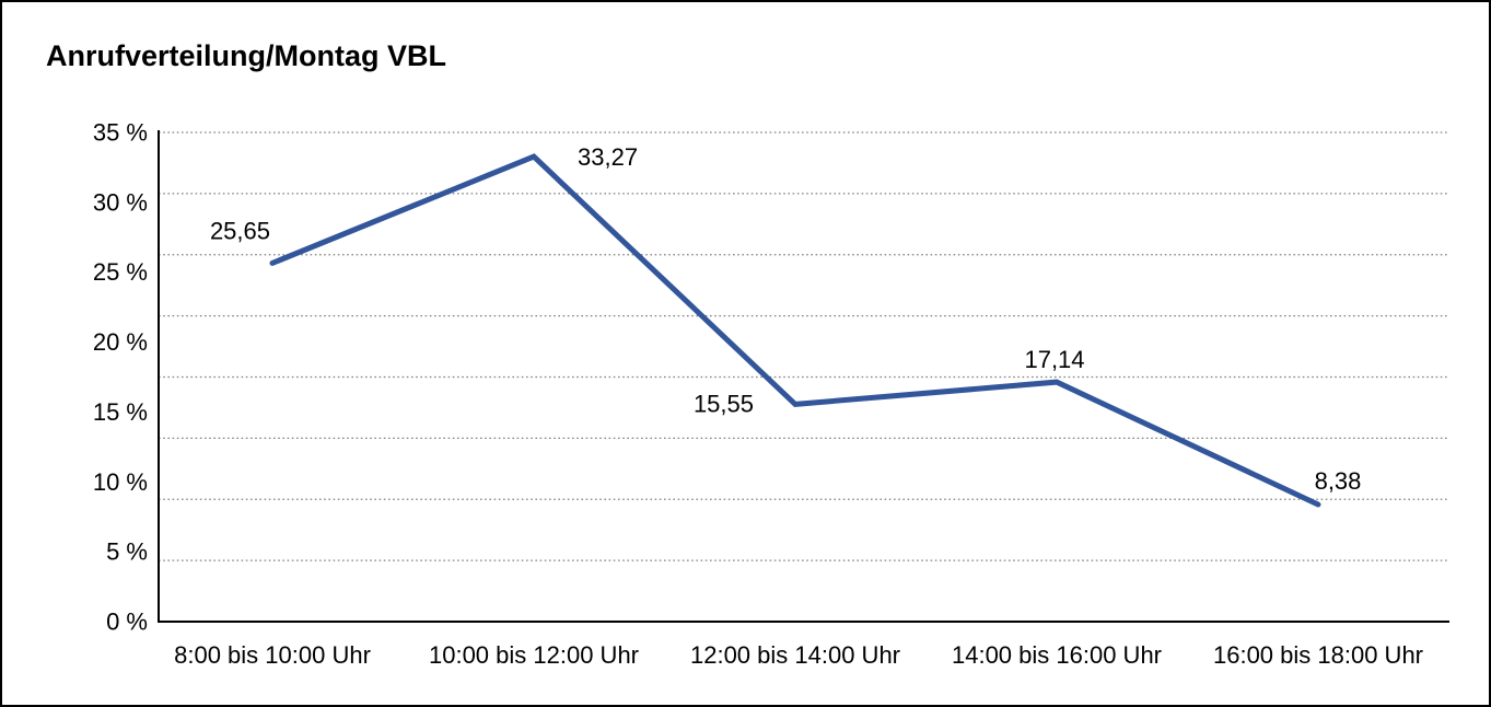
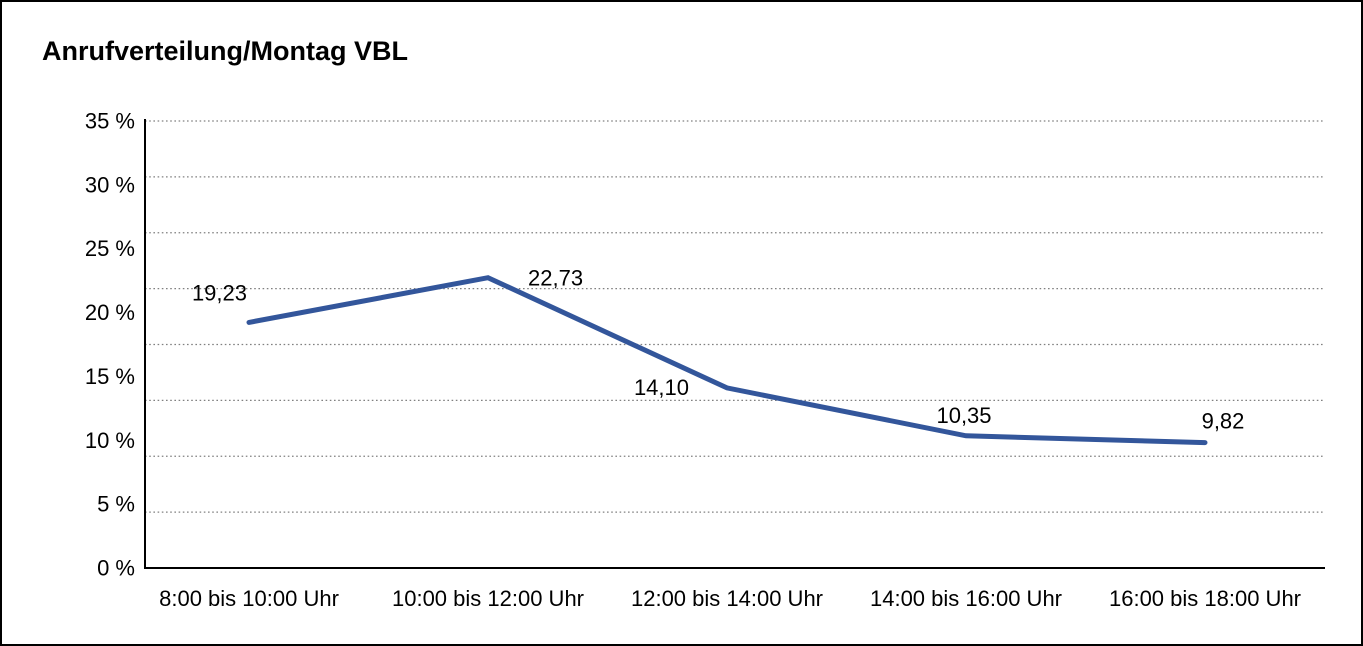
8:00 bis 10:00 Uhr: 25,65 -> 19,23
10:00 bis 12:00 Uhr: 33,27 -> 22,73
12:00 bis 14:00 Uhr: 15,55 -> 14,10
14:00 bis 16:00 Uhr: 17,14 -> 10,35
16:00 bis 18:00 Uhr: 8,38 -> 9,82
